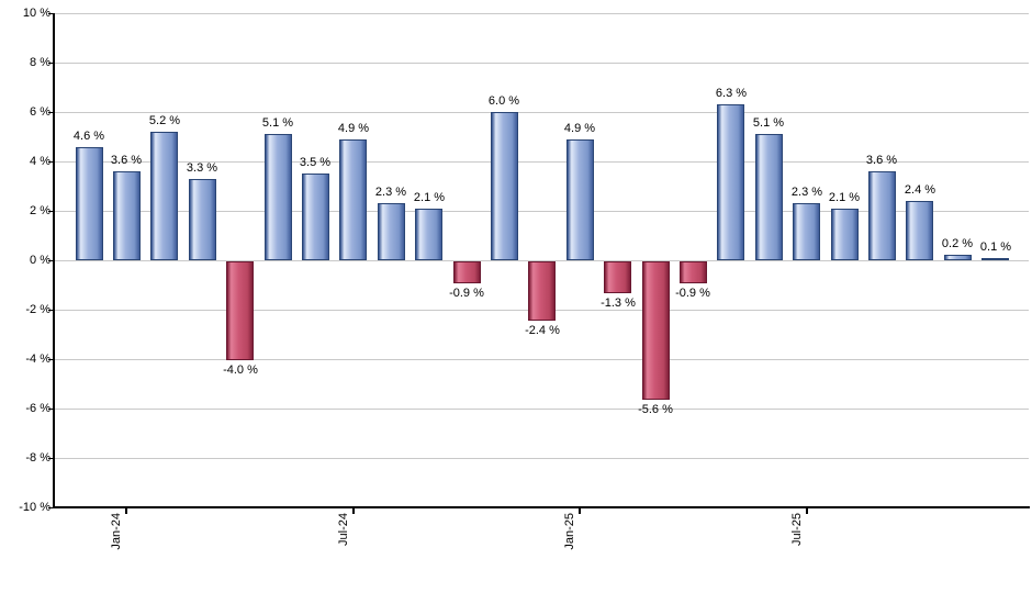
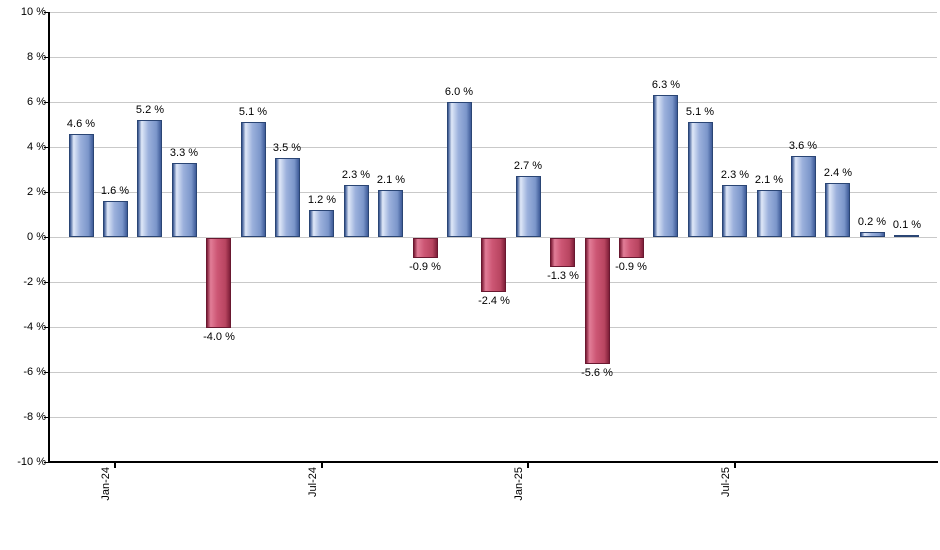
Jan-24: 3.6 -> 1.6
Jul-24: 4.9 -> 1.2
Jan-25: 4.9 -> 2.7
